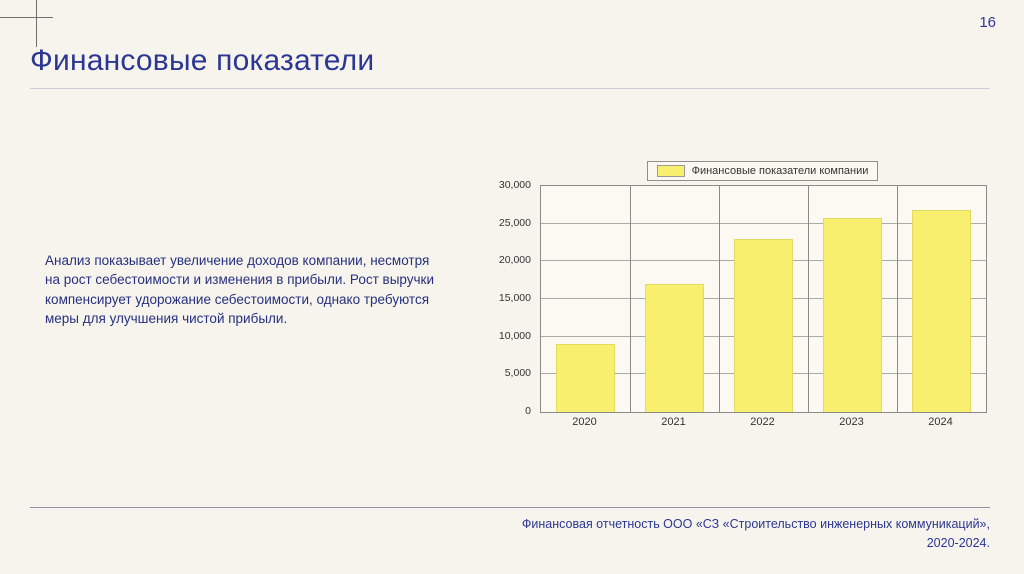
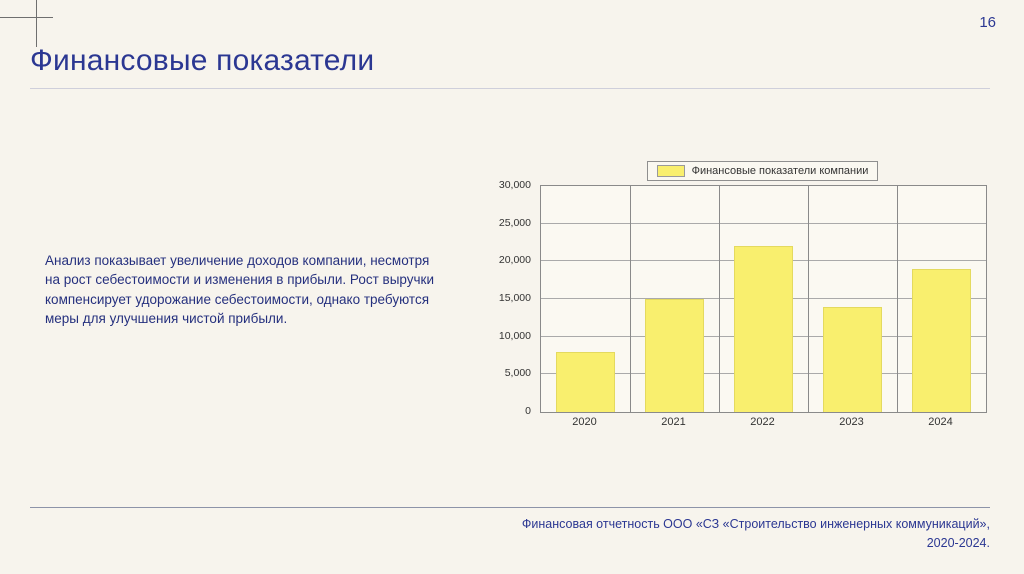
2020: 9000 -> 8000
2021: 17000 -> 15000
2022: 23000 -> 22000
2023: 26000 -> 14000
2024: 27000 -> 19000
